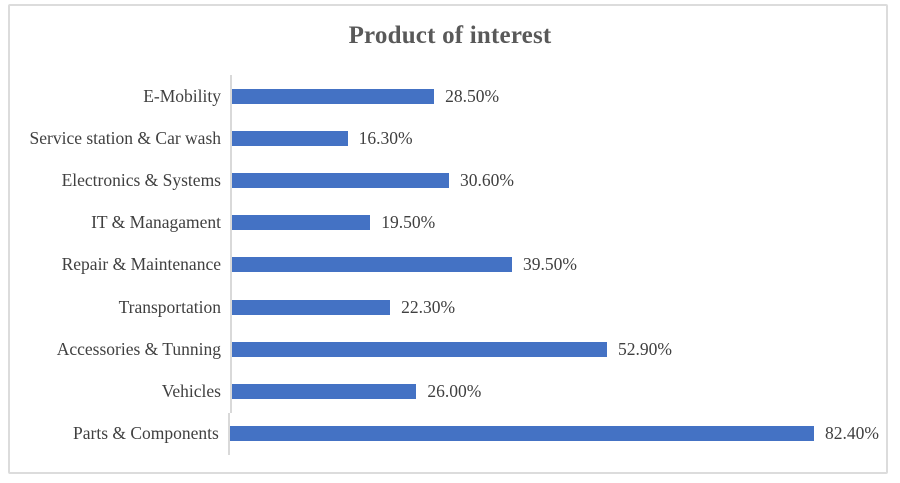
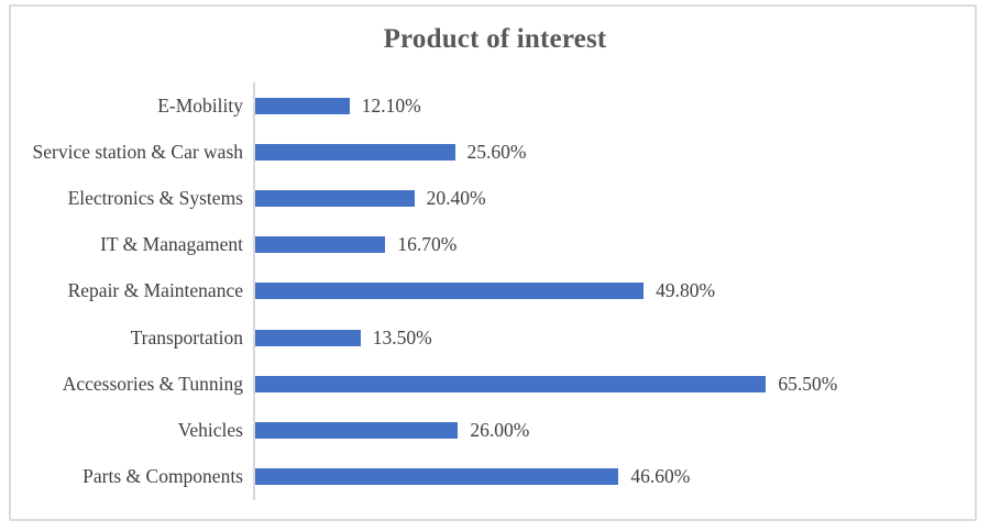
E-Mobility: 28.50% -> 12.10%
Service station & Car wash: 16.30% -> 25.60%
Electronics & Systems: 30.60% -> 20.40%
IT & Managament: 19.50% -> 16.70%
Repair & Maintenance: 39.50% -> 49.80%
Transportation: 22.30% -> 13.50%
Accessories & Tunning: 52.90% -> 65.50%
Parts & Components: 82.40% -> 46.60%
